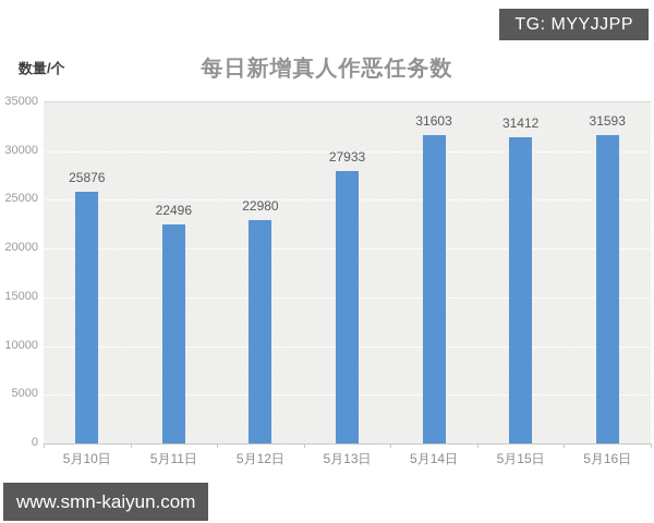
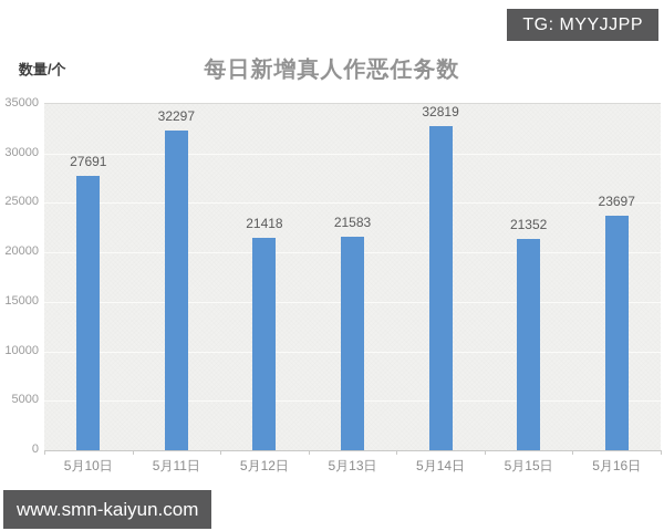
5月10日: 25876 -> 27691
5月11日: 22496 -> 32297
5月12日: 22980 -> 21418
5月13日: 27933 -> 21583
5月14日: 31603 -> 32819
5月15日: 31412 -> 21352
5月16日: 31593 -> 23697
